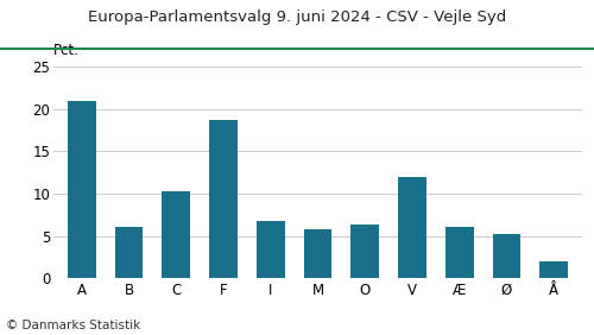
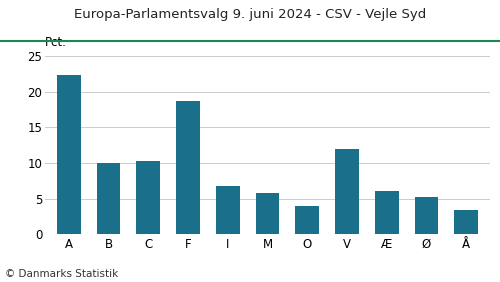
A: 21.0 -> 22.4
B: 6.1 -> 10.0
O: 6.3 -> 4.0
Å: 2.0 -> 3.4
